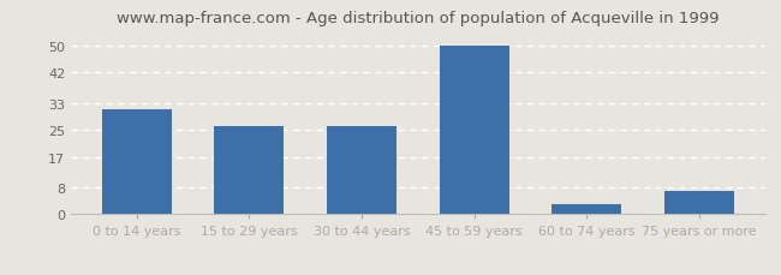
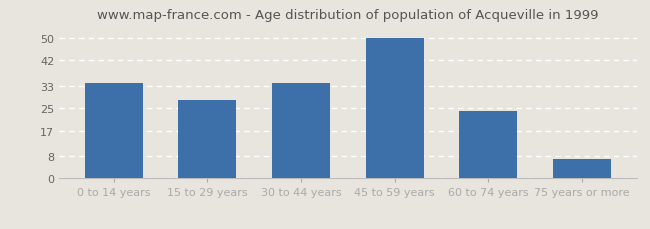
0 to 14 years: 31 -> 34
15 to 29 years: 26 -> 28
30 to 44 years: 26 -> 34
60 to 74 years: 3 -> 24
